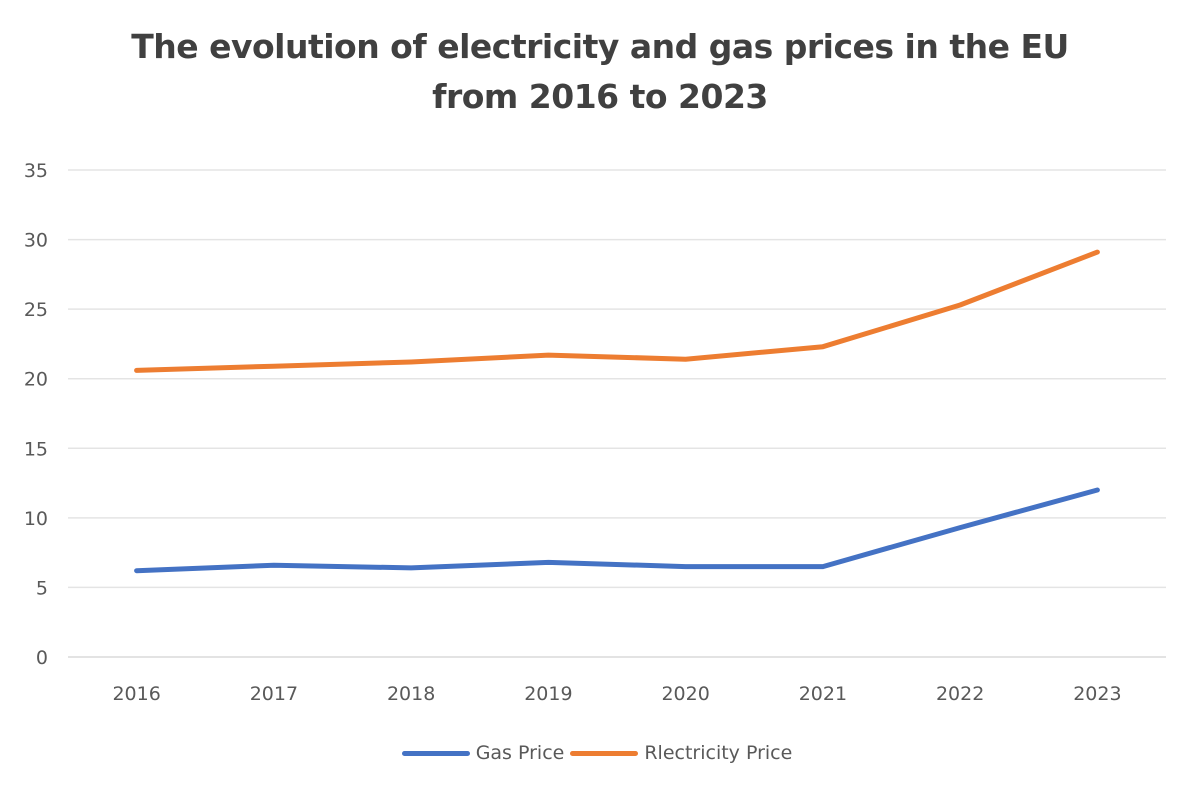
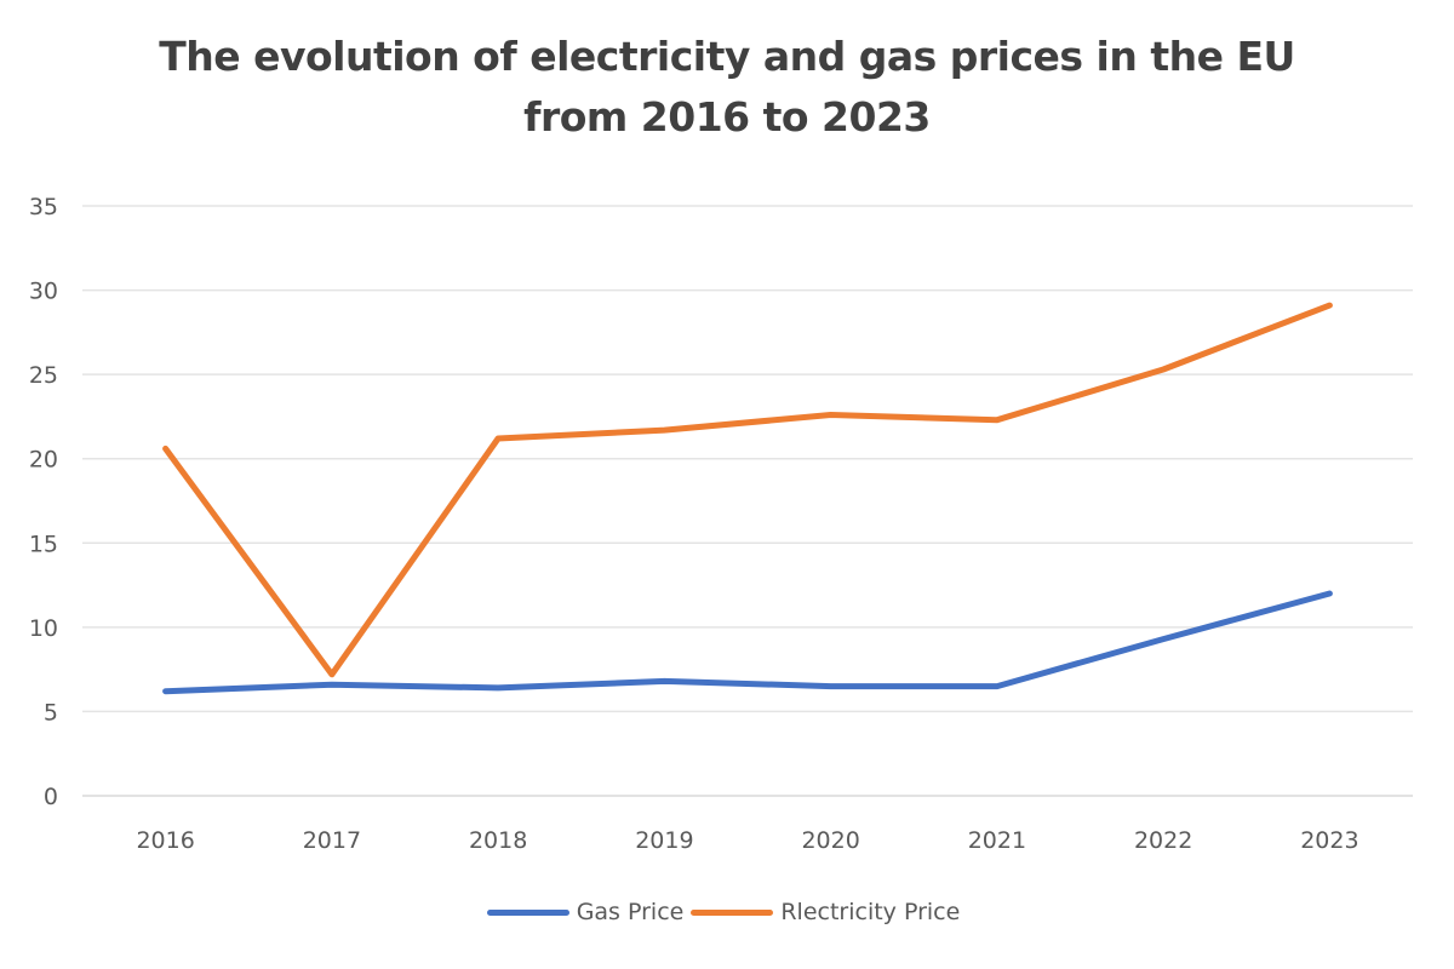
Rlectricity Price/2017: 20.9 -> 7.2
Rlectricity Price/2020: 21.4 -> 22.6
